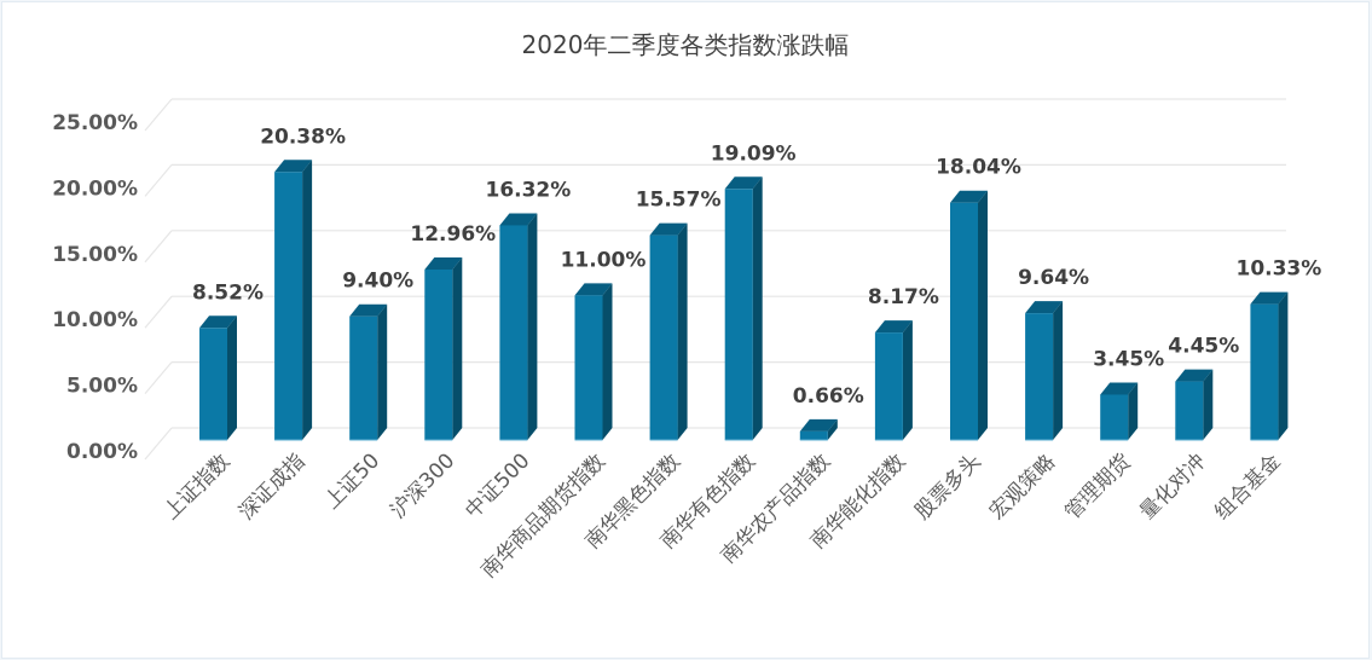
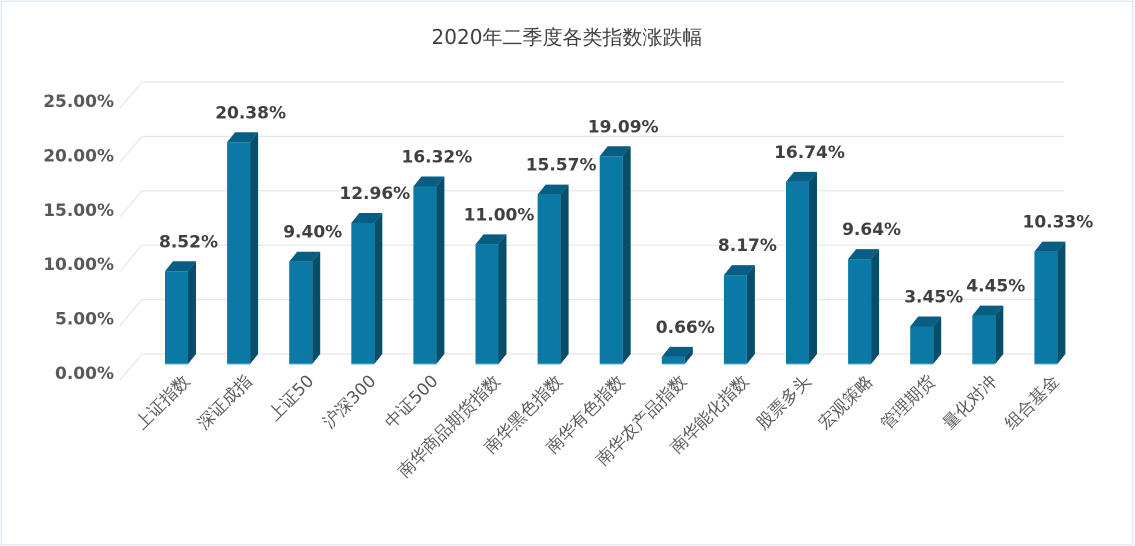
股票多头: 18.04% -> 16.74%
